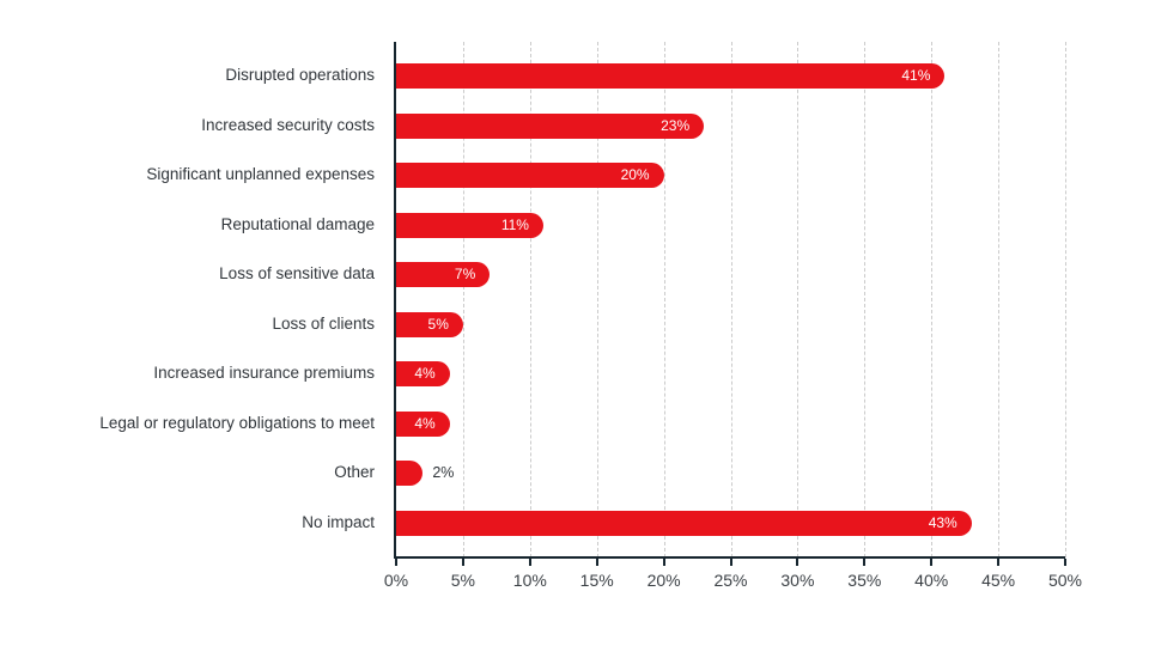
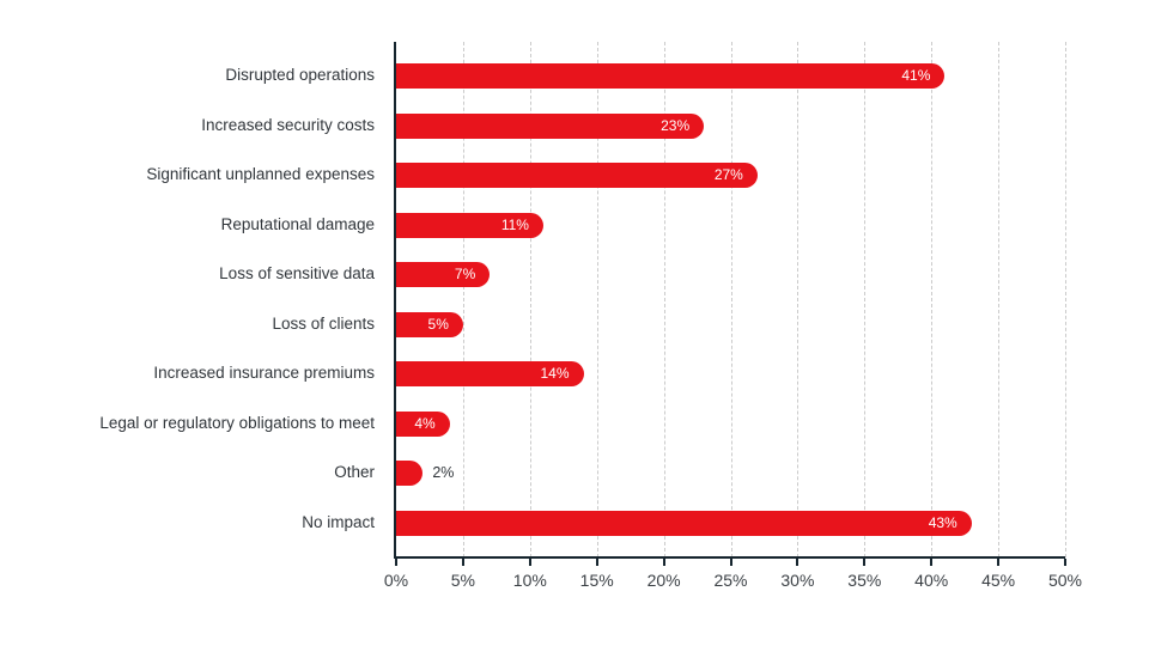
Significant unplanned expenses: 20% -> 27%
Increased insurance premiums: 4% -> 14%
